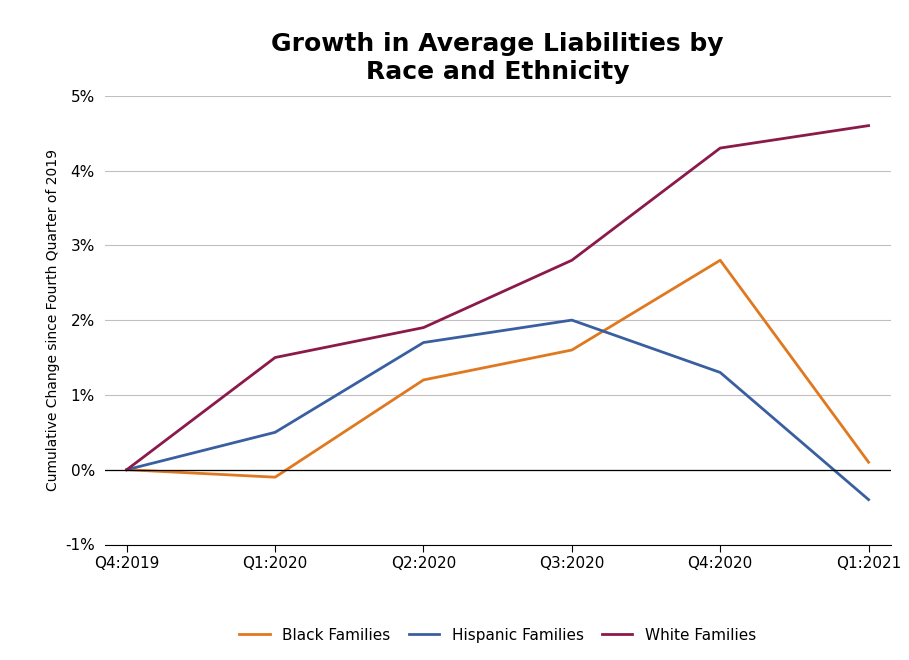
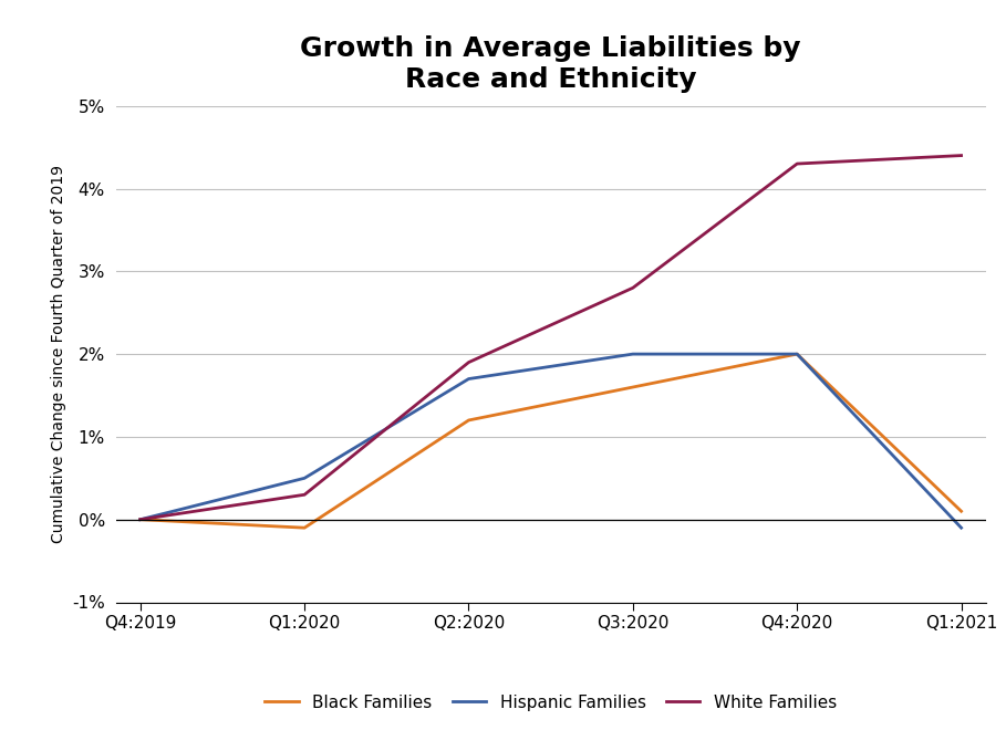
White Families/Q1:2020: 1.5% -> 0.3%
Black Families/Q4:2020: 2.8% -> 2.0%
Hispanic Families/Q4:2020: 1.3% -> 2.0%
Hispanic Families/Q1:2021: -0.4% -> -0.1%
White Families/Q1:2021: 4.6% -> 4.4%
